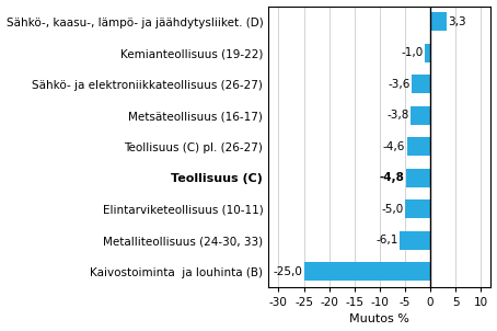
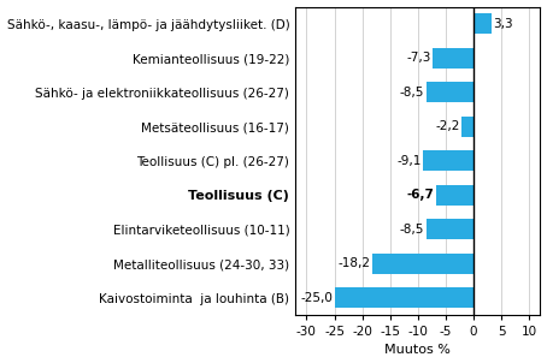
Kemianteollisuus (19-22): -1,0 -> -7,3
Sähkö- ja elektroniikkateollisuus (26-27): -3,6 -> -8,5
Metsäteollisuus (16-17): -3,8 -> -2,2
Teollisuus (C) pl. (26-27): -4,6 -> -9,1
Teollisuus (C): -4,8 -> -6,7
Elintarviketeollisuus (10-11): -5,0 -> -8,5
Metalliteollisuus (24-30, 33): -6,1 -> -18,2
